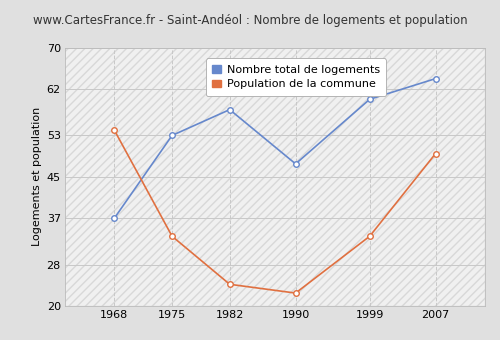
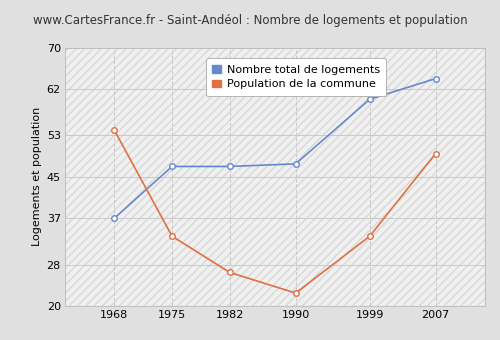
Nombre total de logements/1975: 53.0 -> 47.0
Nombre total de logements/1982: 58.0 -> 47.0
Population de la commune/1982: 24.2 -> 26.5
